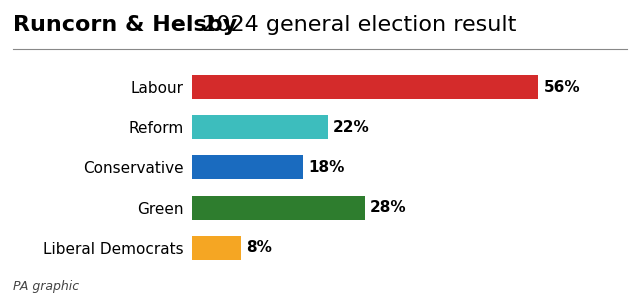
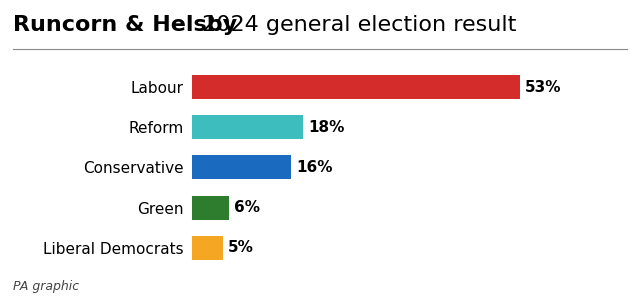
Labour: 56% -> 53%
Reform: 22% -> 18%
Conservative: 18% -> 16%
Green: 28% -> 6%
Liberal Democrats: 8% -> 5%
